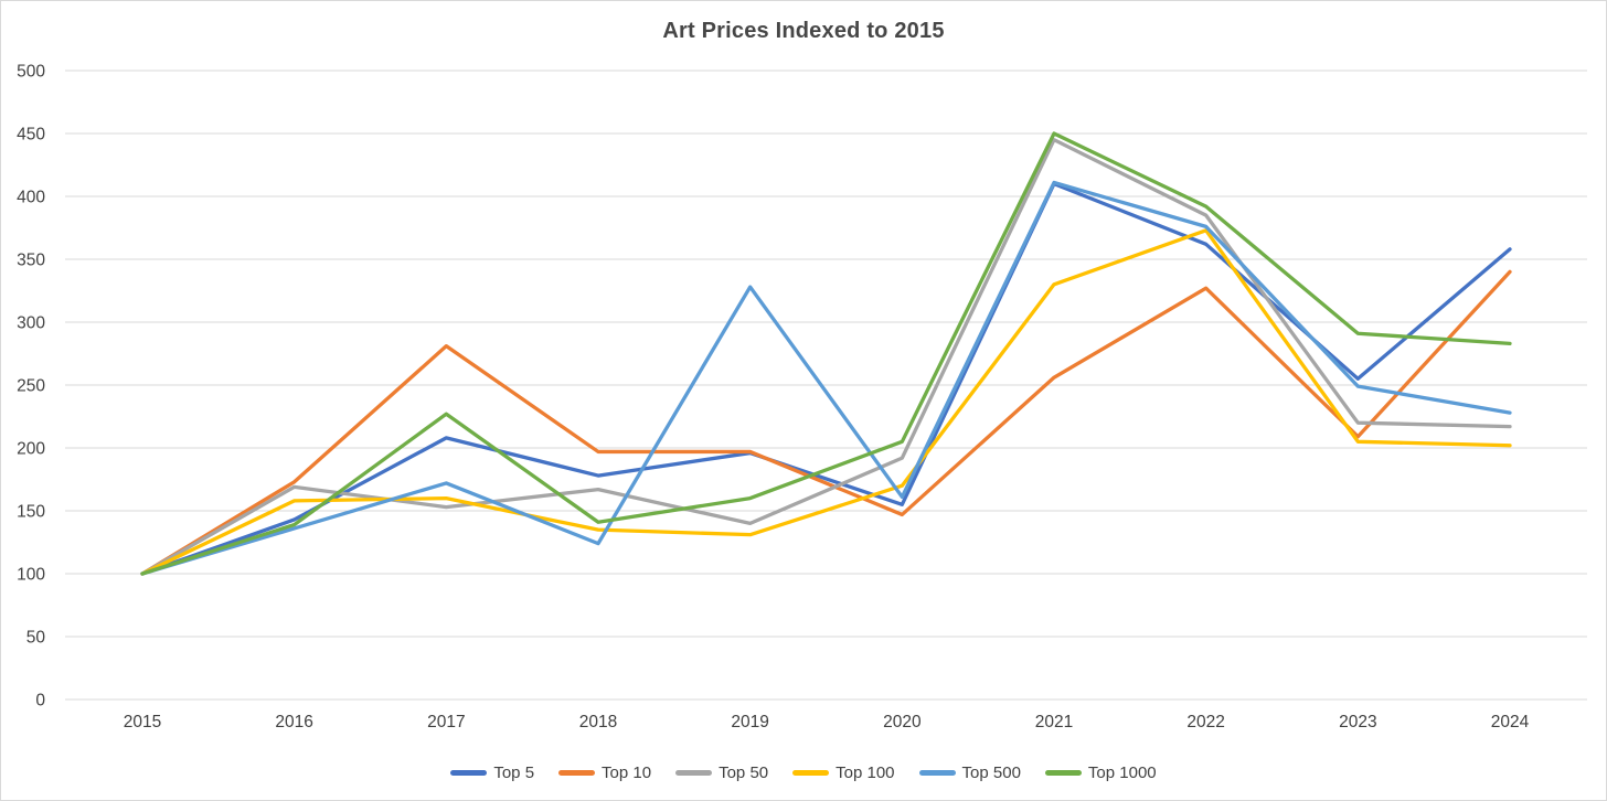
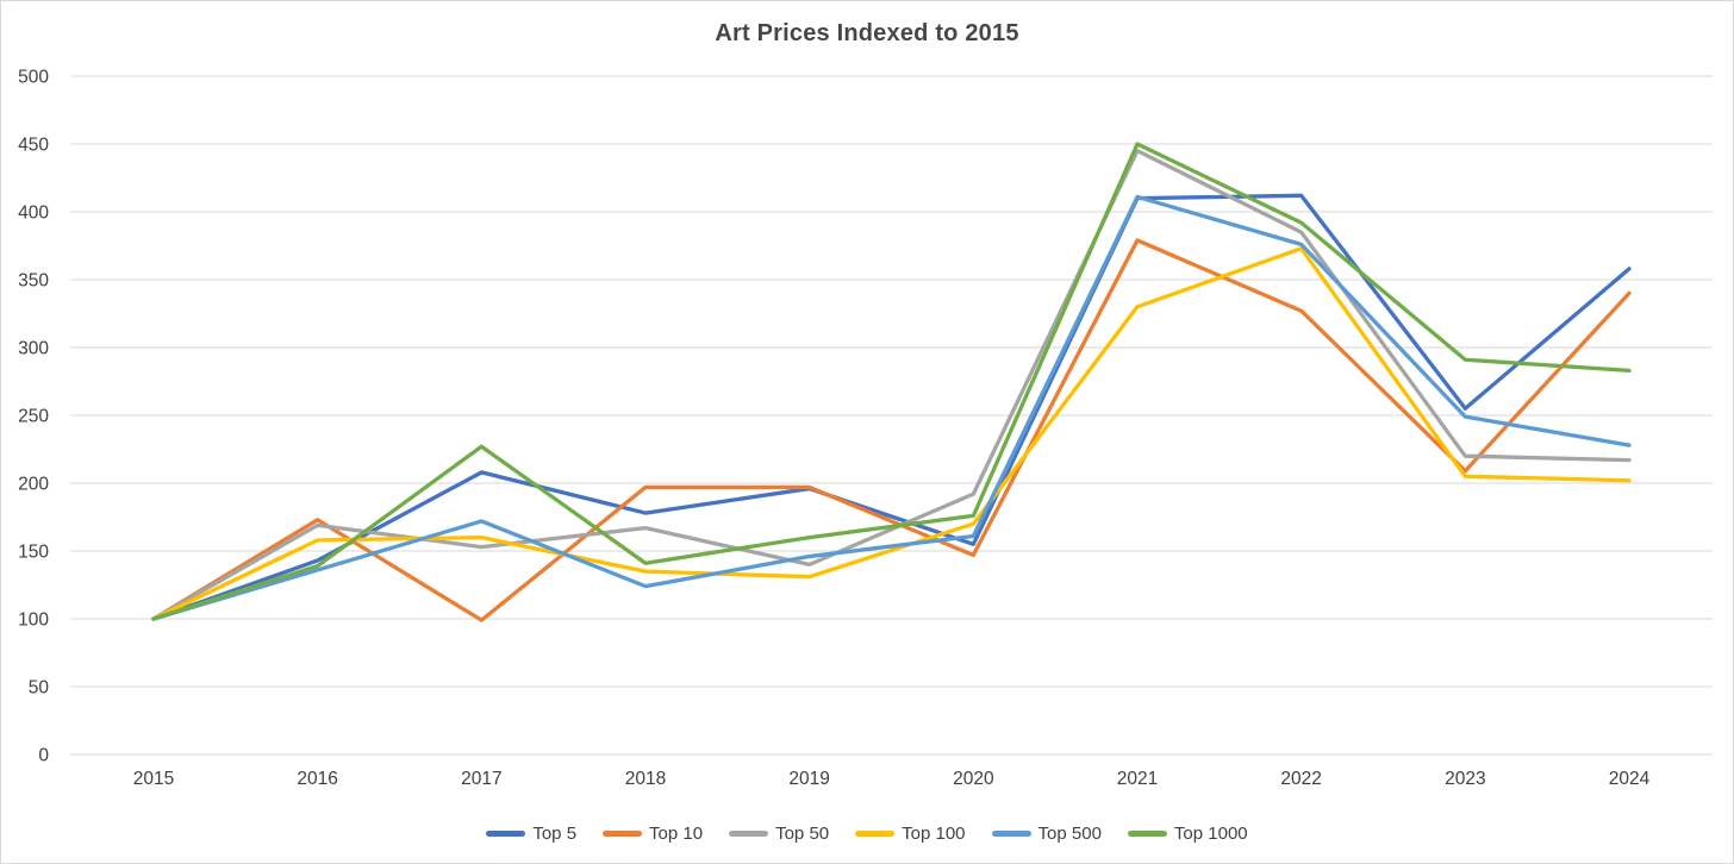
Top 10/2017: 281 -> 99
Top 500/2019: 328 -> 146
Top 1000/2020: 205 -> 176
Top 10/2021: 256 -> 379
Top 5/2022: 362 -> 412
